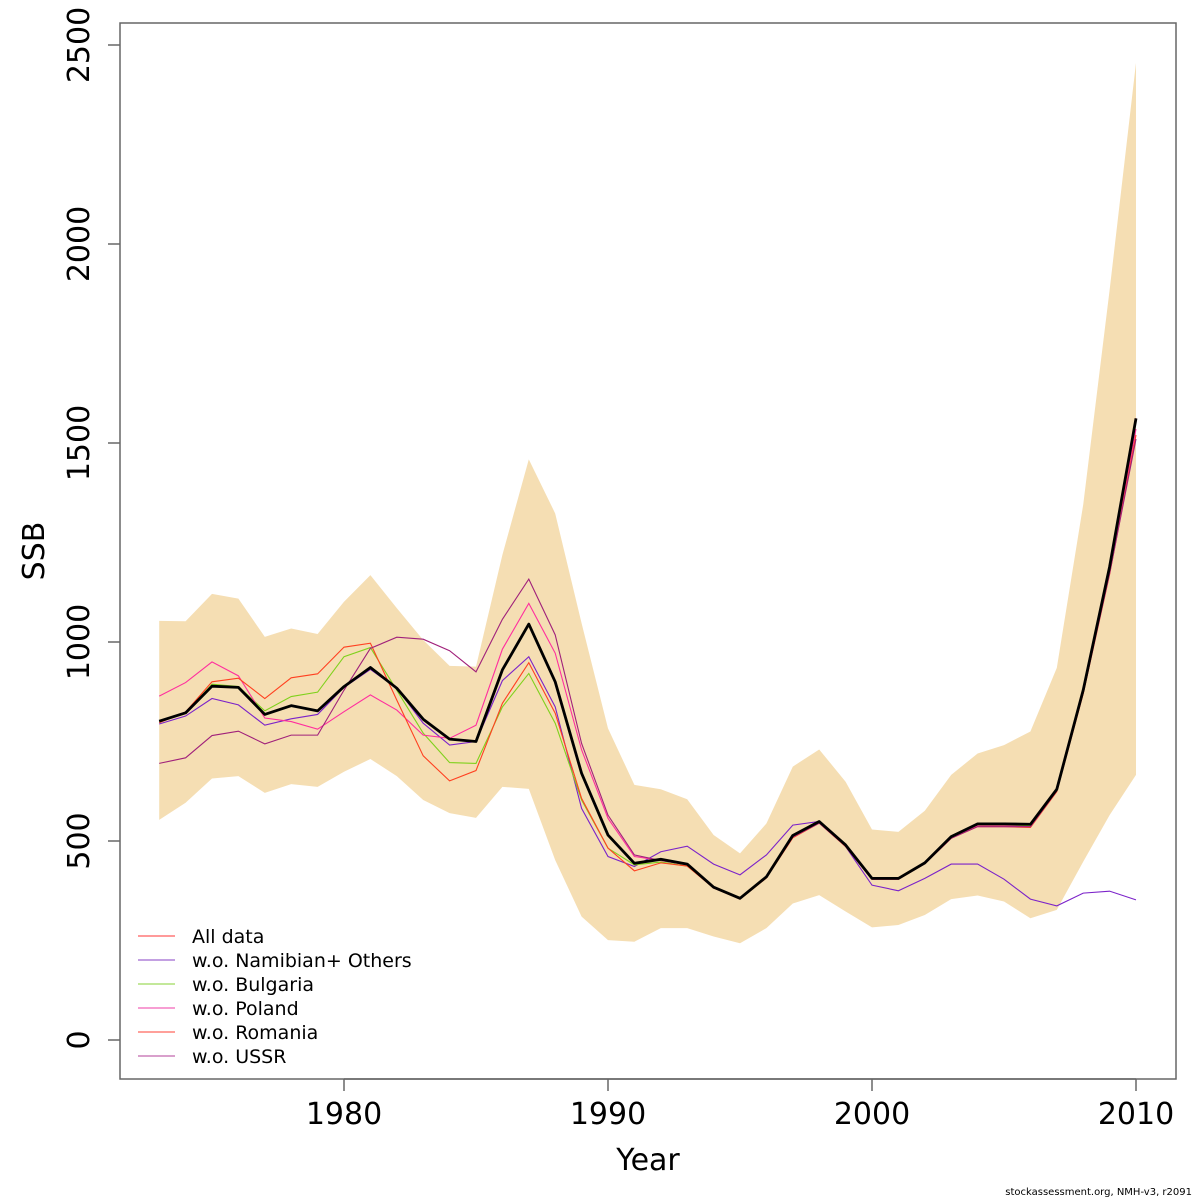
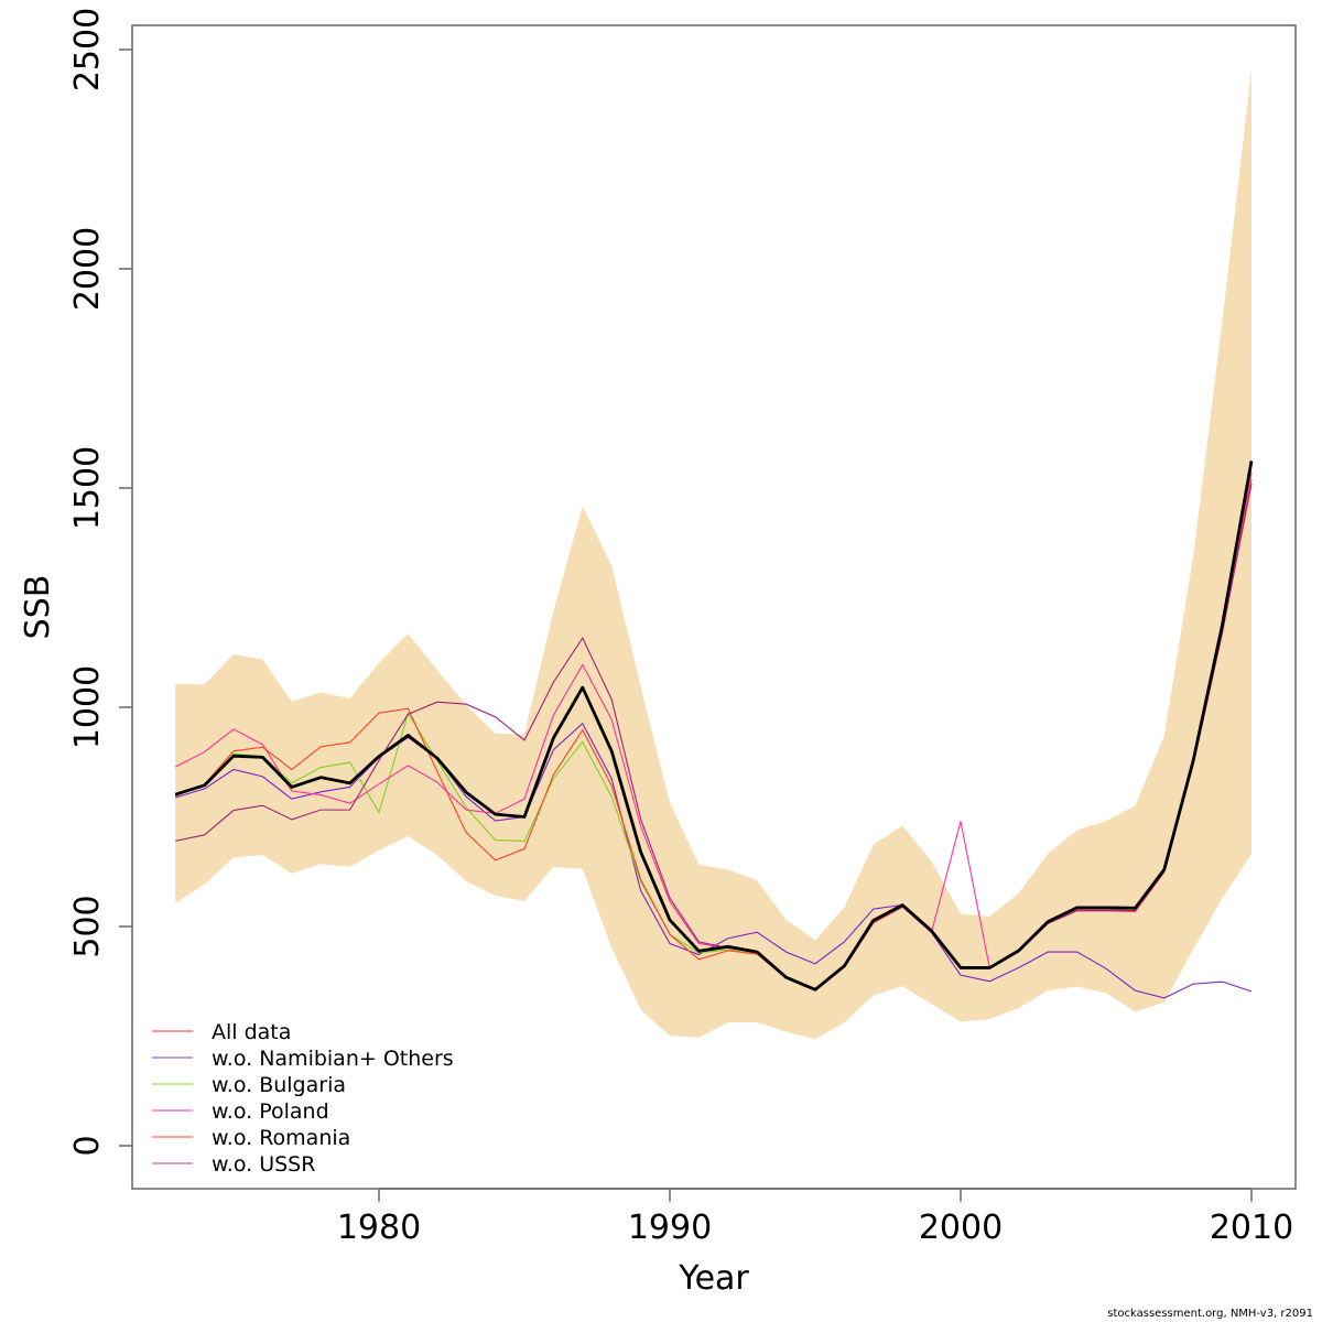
w.o. Bulgaria/1980: 960 -> 760
w.o. Poland/2000: 400 -> 740
